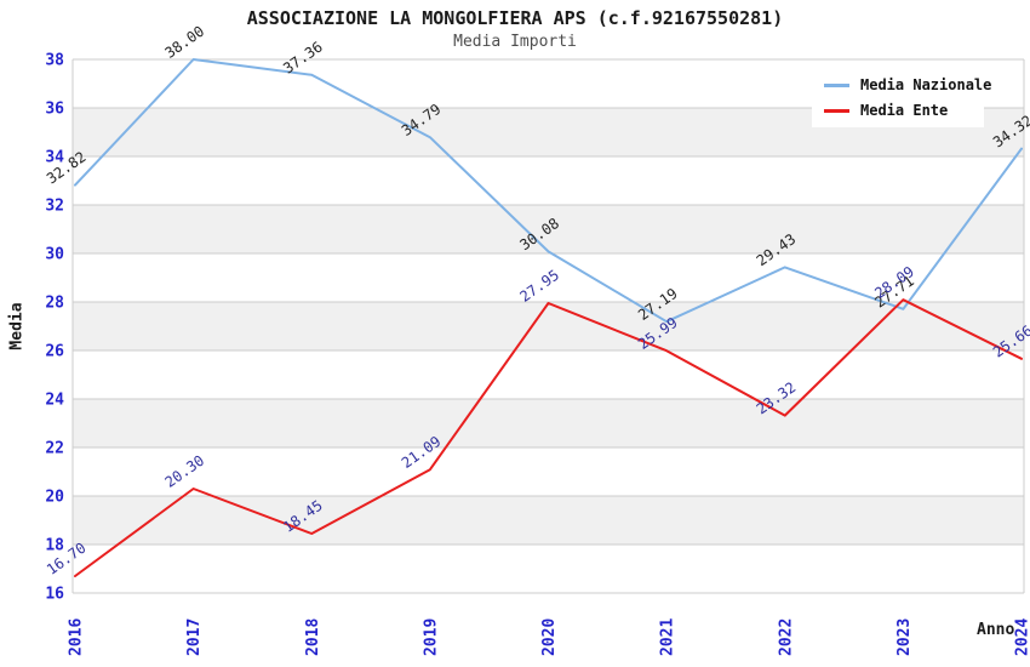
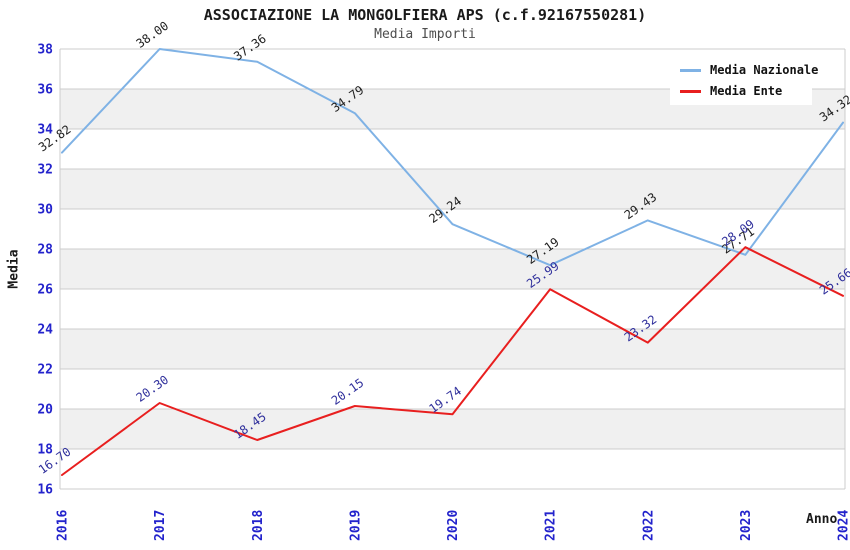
Media Ente/2019: 21.09 -> 20.15
Media Nazionale/2020: 30.08 -> 29.24
Media Ente/2020: 27.95 -> 19.74
